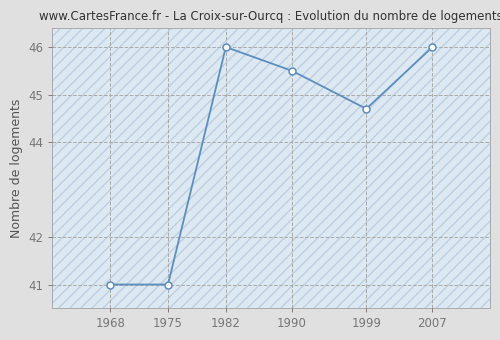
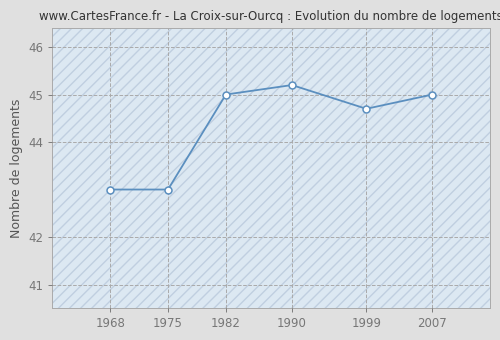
1968: 41.0 -> 43.0
1975: 41.0 -> 43.0
1982: 46.0 -> 45.0
1990: 45.5 -> 45.2
2007: 46.0 -> 45.0
